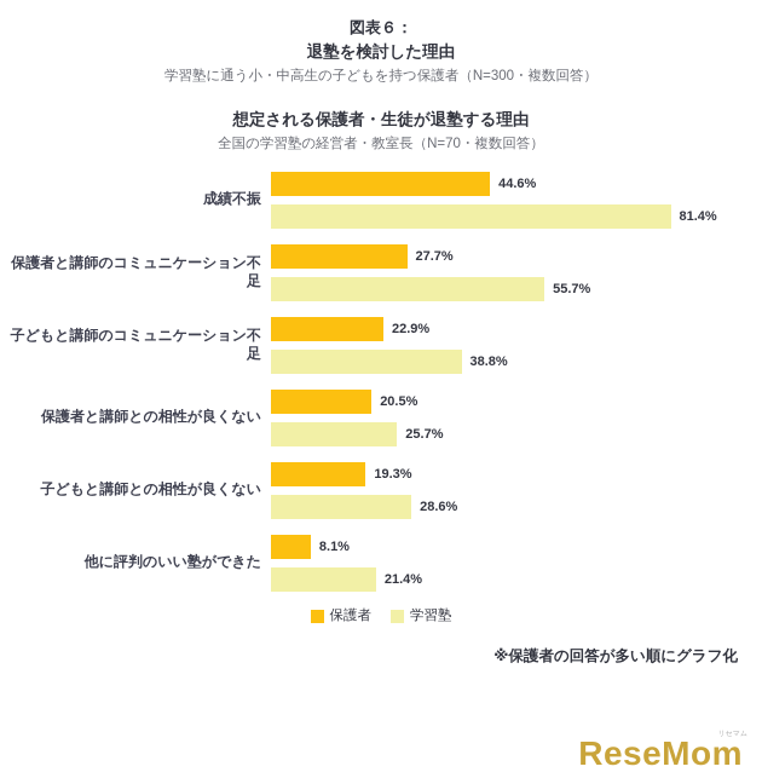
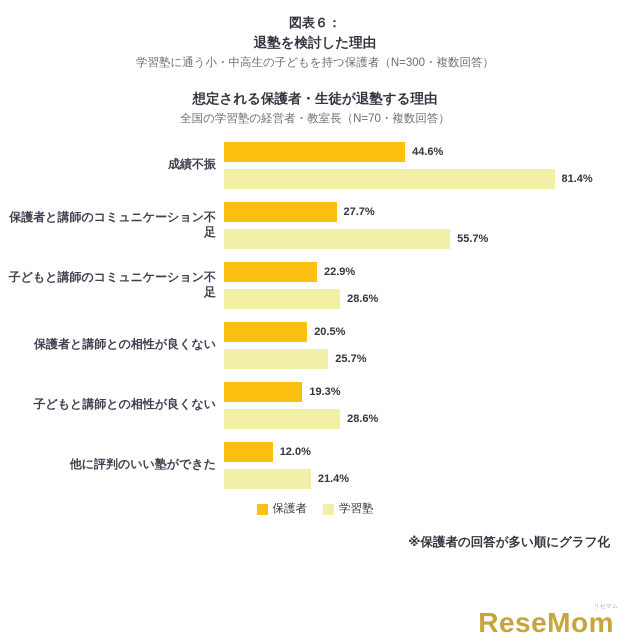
学習塾/子どもと講師のコミュニケーション不足: 38.8% -> 28.6%
保護者/他に評判のいい塾ができた: 8.1% -> 12.0%
